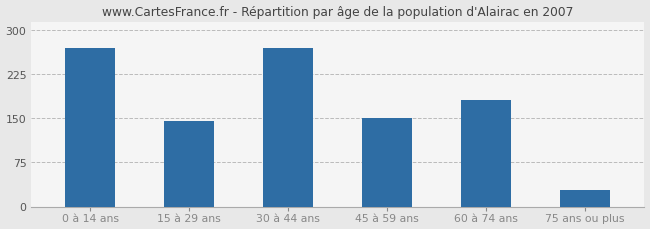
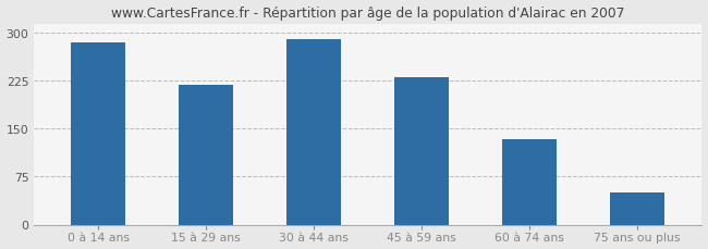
0 à 14 ans: 270 -> 285
15 à 29 ans: 146 -> 218
30 à 44 ans: 270 -> 290
45 à 59 ans: 150 -> 230
60 à 74 ans: 182 -> 133
75 ans ou plus: 28 -> 50
